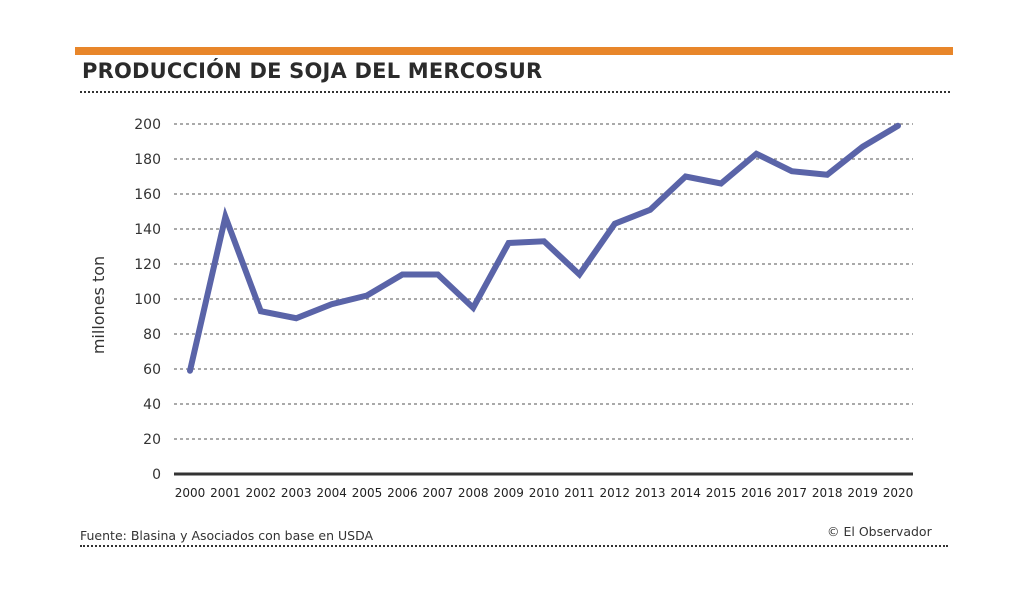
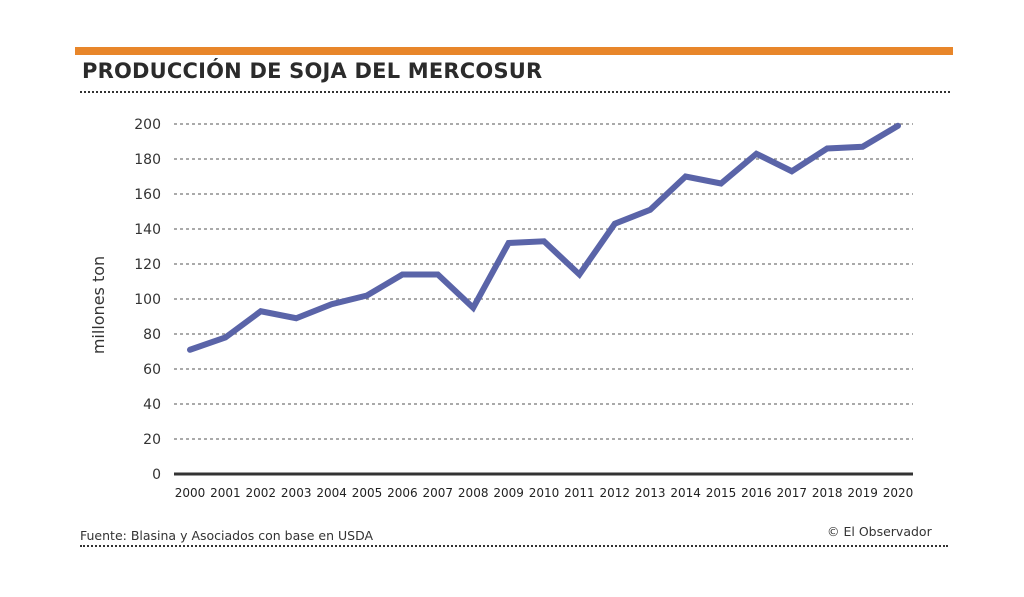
2000: 59 -> 71
2001: 147 -> 78
2018: 171 -> 186
